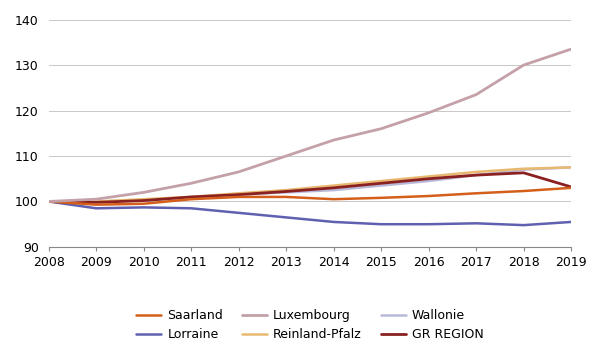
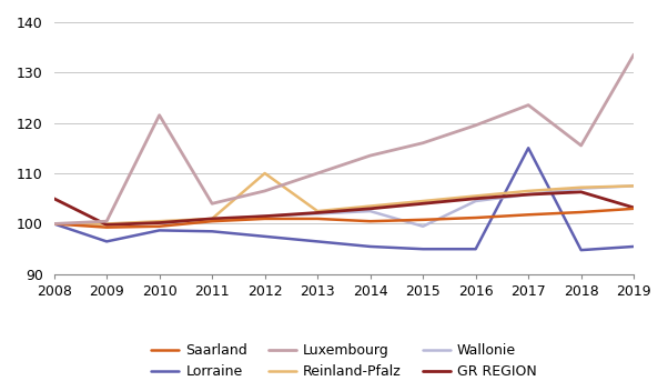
GR REGION/2008: 100.0 -> 105.0
Lorraine/2009: 98.5 -> 96.5
Luxembourg/2010: 102.0 -> 121.5
Reinland-Pfalz/2012: 101.8 -> 110.0
Wallonie/2015: 103.5 -> 99.5
Lorraine/2017: 95.2 -> 115.0
Luxembourg/2018: 130.0 -> 115.5
